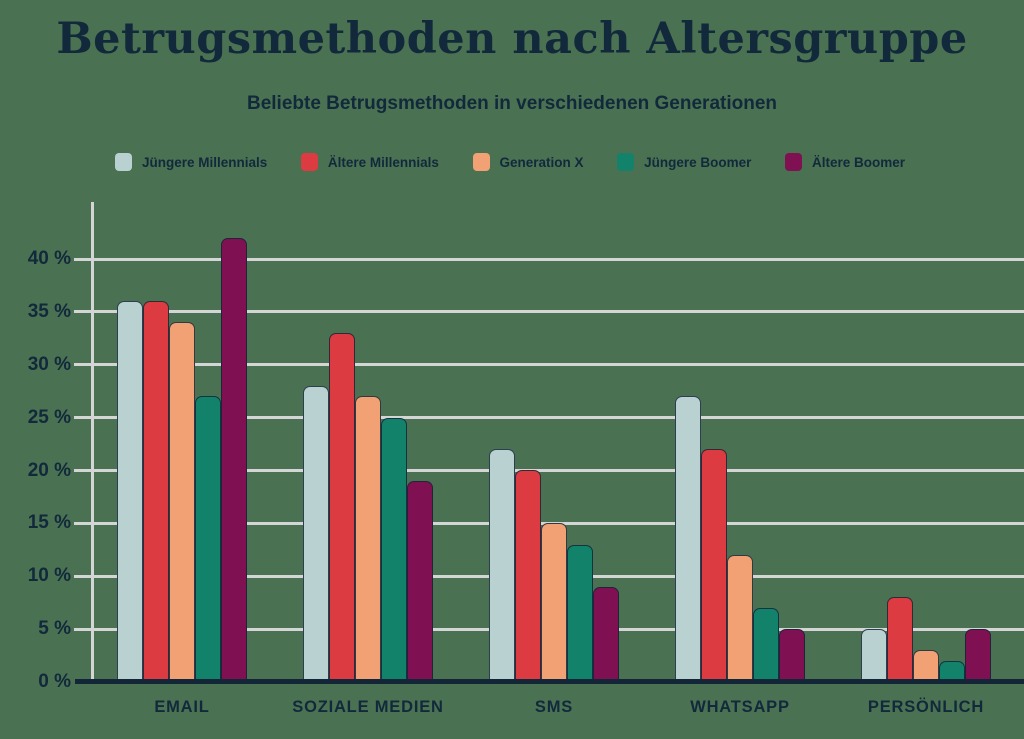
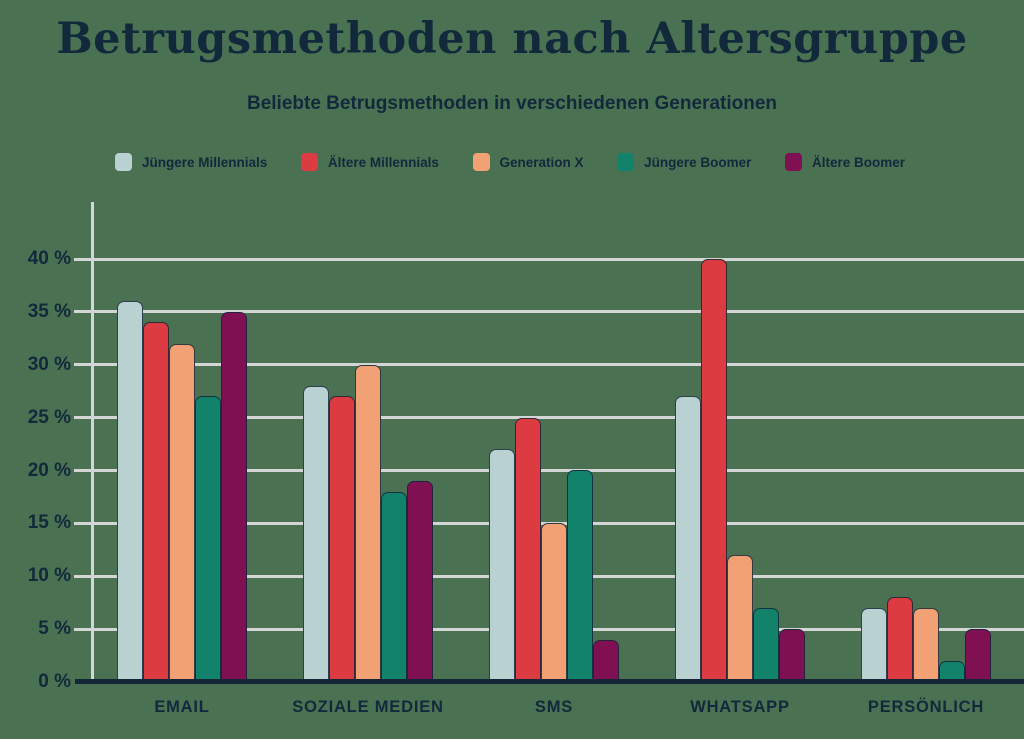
Ältere Millennials/EMAIL: 36% -> 34%
Generation X/EMAIL: 34% -> 32%
Ältere Boomer/EMAIL: 42% -> 35%
Ältere Millennials/SOZIALE MEDIEN: 33% -> 27%
Generation X/SOZIALE MEDIEN: 27% -> 30%
Jüngere Boomer/SOZIALE MEDIEN: 25% -> 18%
Ältere Millennials/SMS: 20% -> 25%
Jüngere Boomer/SMS: 13% -> 20%
Ältere Boomer/SMS: 9% -> 4%
Ältere Millennials/WHATSAPP: 22% -> 40%
Jüngere Millennials/PERSÖNLICH: 5% -> 7%
Generation X/PERSÖNLICH: 3% -> 7%
